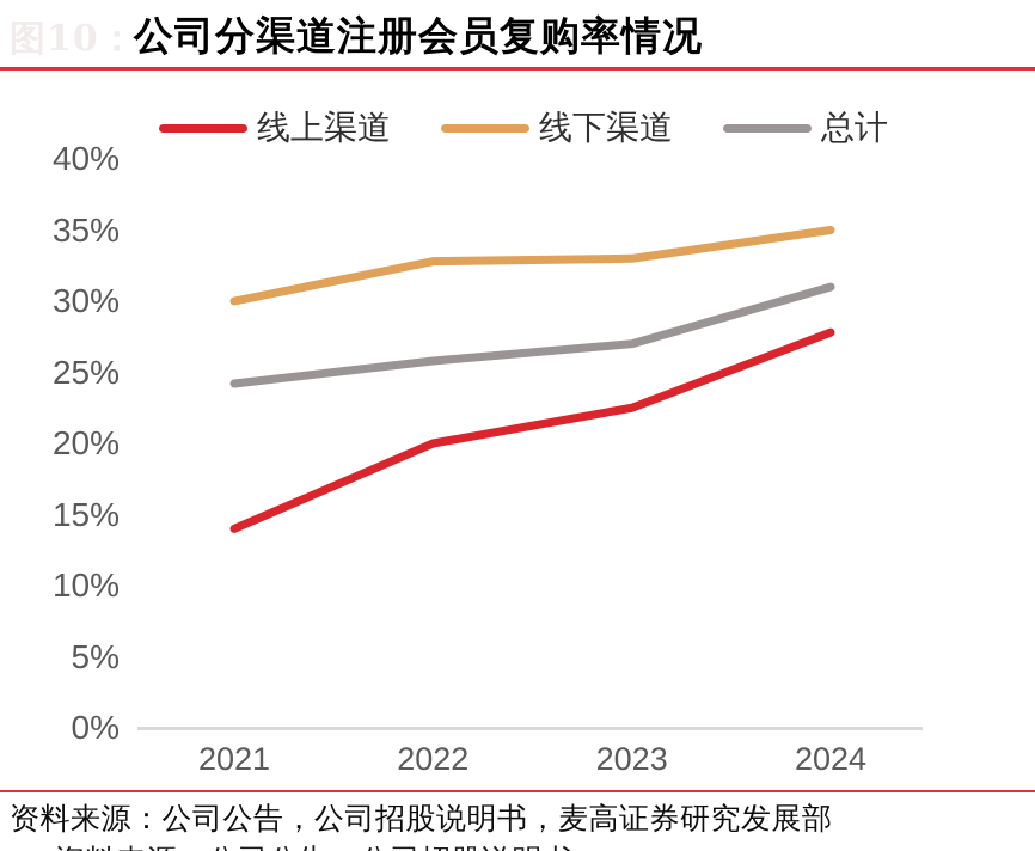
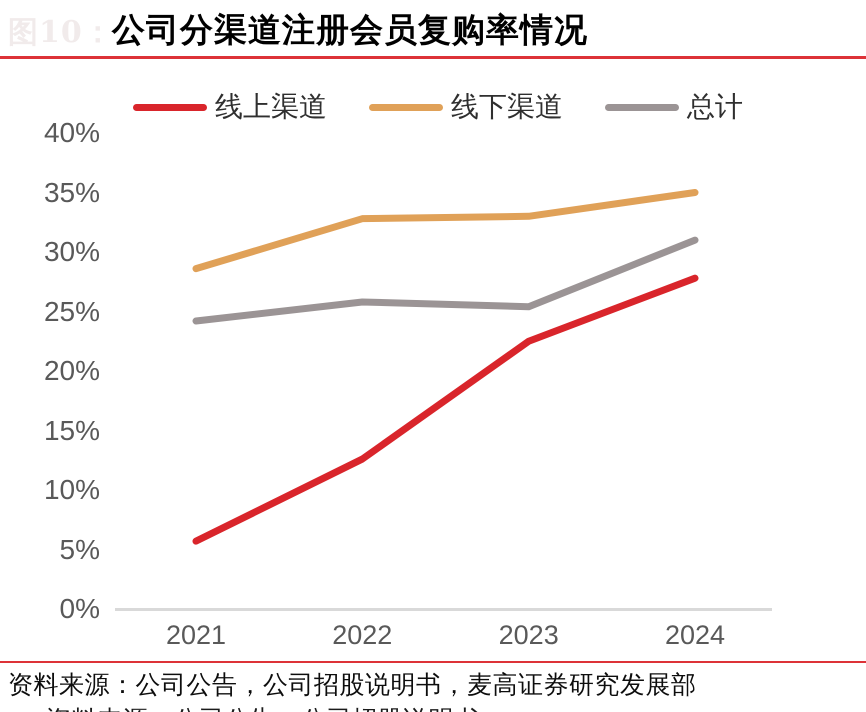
线上渠道/2021: 14.0% -> 5.7%
线下渠道/2021: 30.0% -> 28.6%
线上渠道/2022: 20.0% -> 12.6%
总计/2023: 27.0% -> 25.4%
